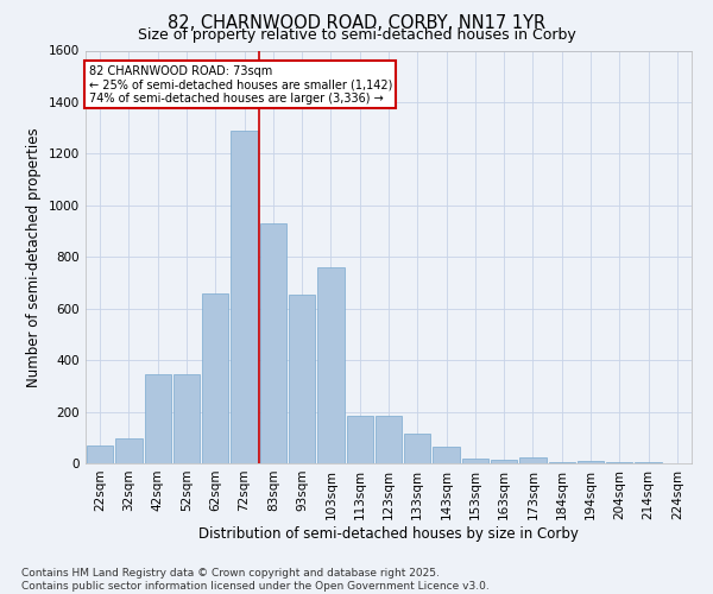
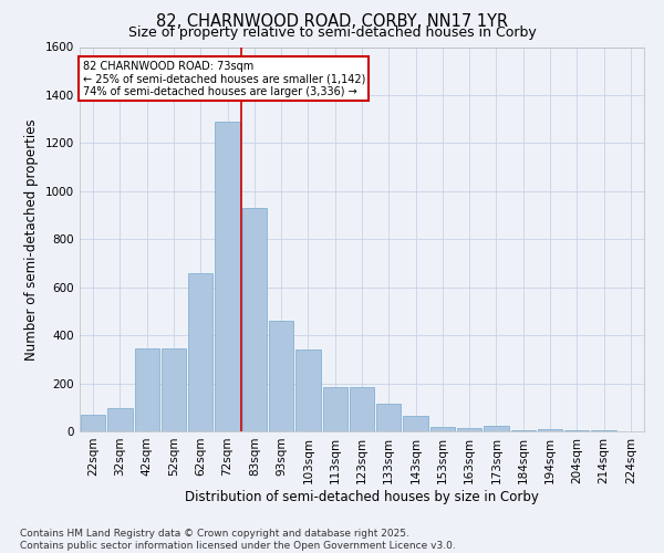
93sqm: 655 -> 460
103sqm: 760 -> 340
